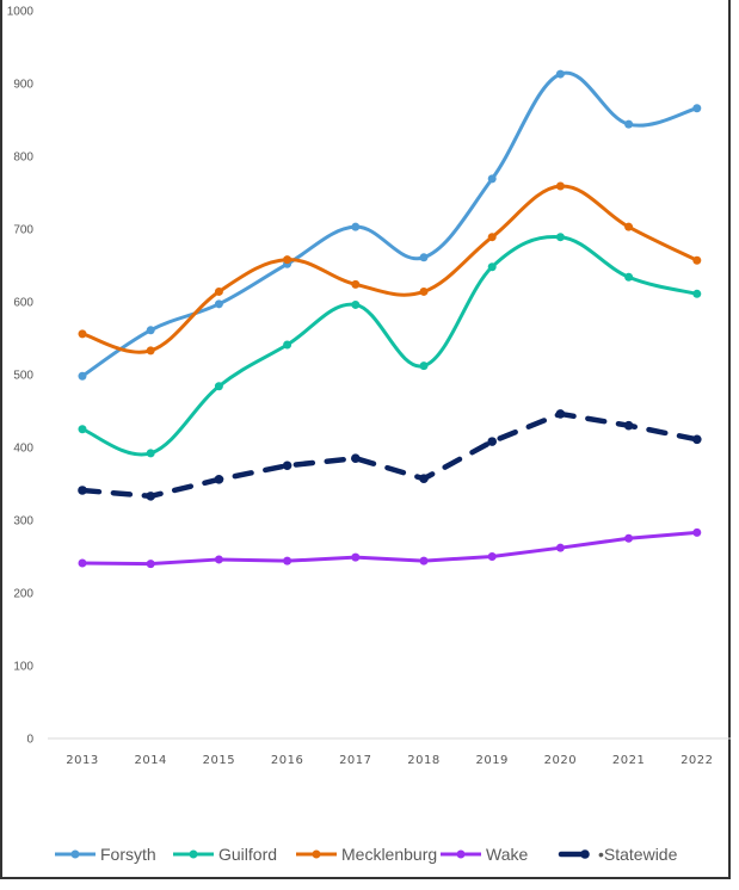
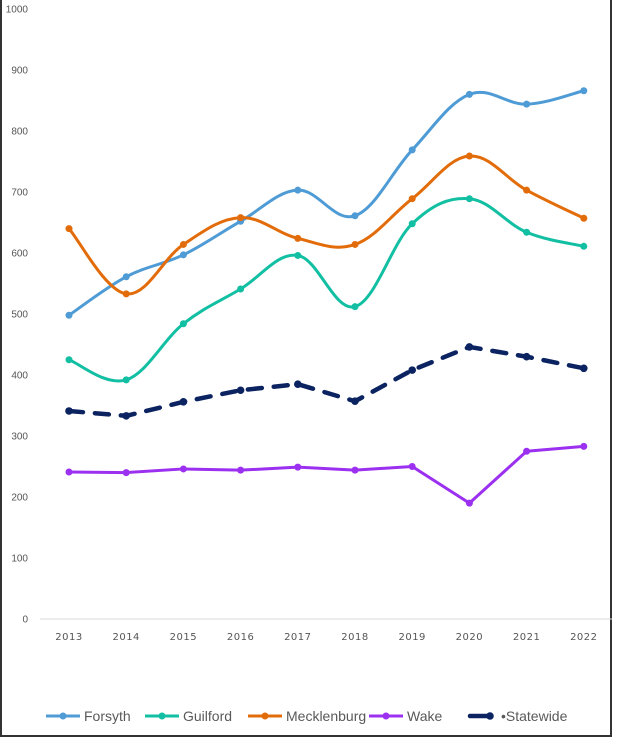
Mecklenburg/2013: 560 -> 640
Forsyth/2020: 910 -> 860
Wake/2020: 260 -> 190
